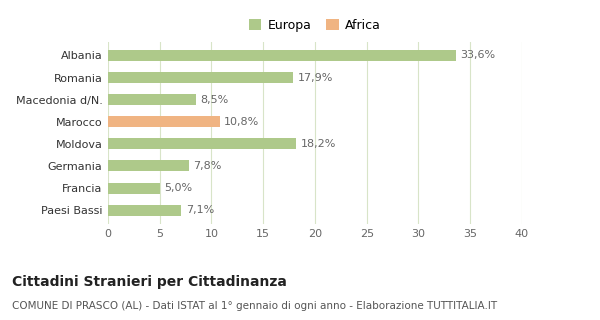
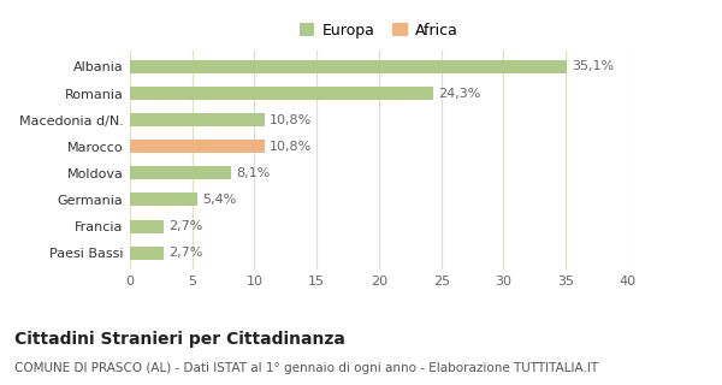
Albania: 33,6% -> 35,1%
Romania: 17,9% -> 24,3%
Macedonia d/N.: 8,5% -> 10,8%
Moldova: 18,2% -> 8,1%
Germania: 7,8% -> 5,4%
Francia: 5,0% -> 2,7%
Paesi Bassi: 7,1% -> 2,7%
